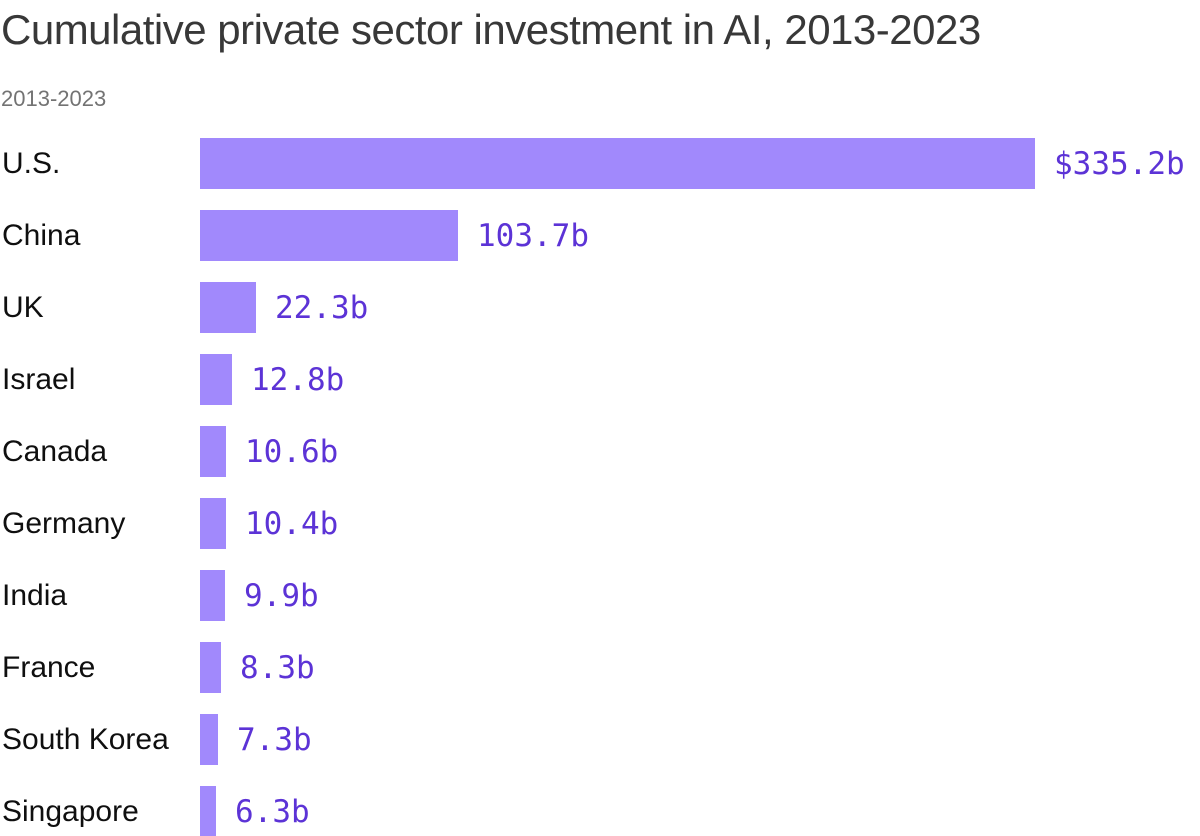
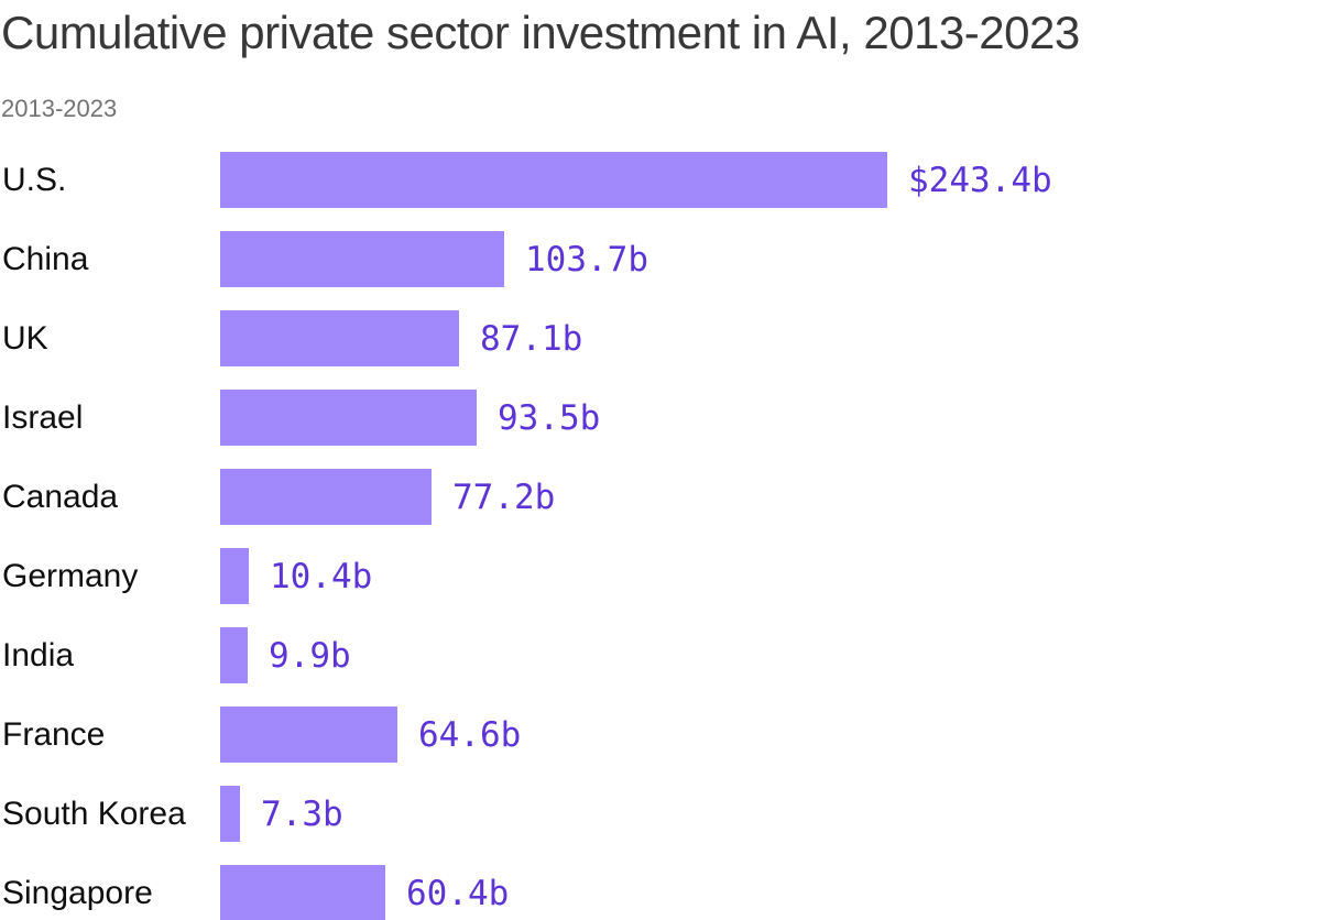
U.S.: $335.2b -> $243.4b
UK: 22.3b -> 87.1b
Israel: 12.8b -> 93.5b
Canada: 10.6b -> 77.2b
France: 8.3b -> 64.6b
Singapore: 6.3b -> 60.4b
